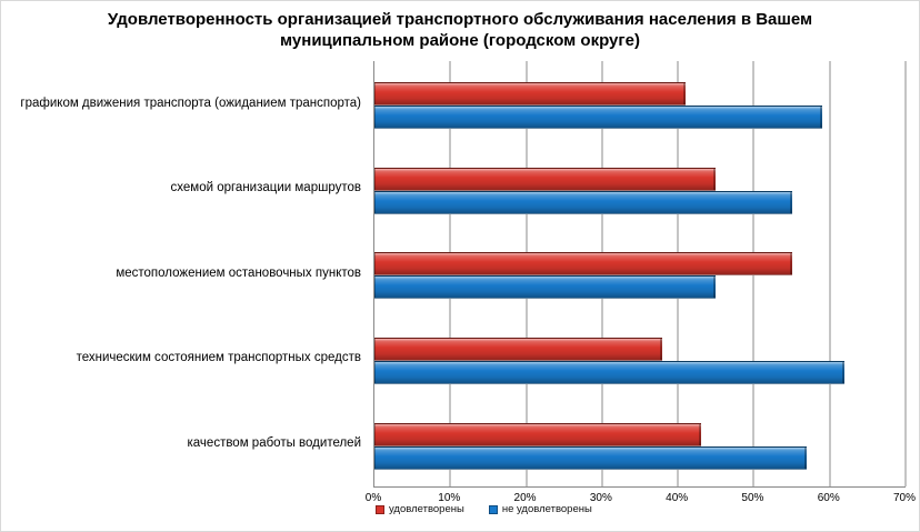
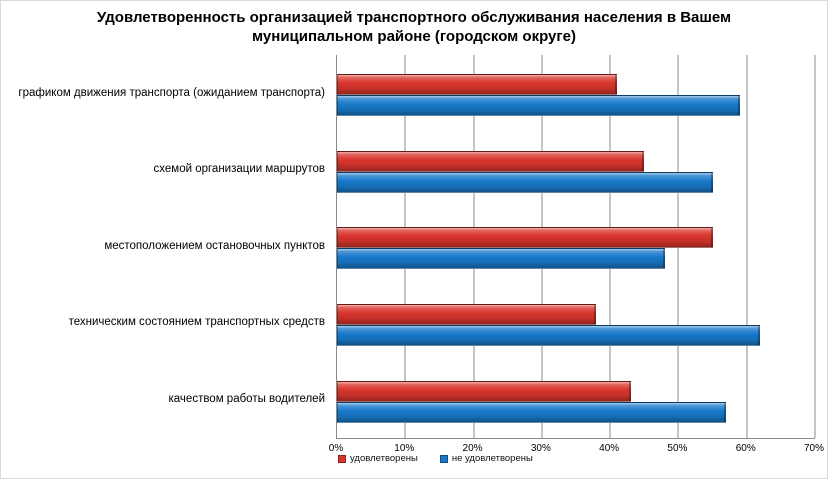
не удовлетворены/местоположением остановочных пунктов: 45% -> 48%
